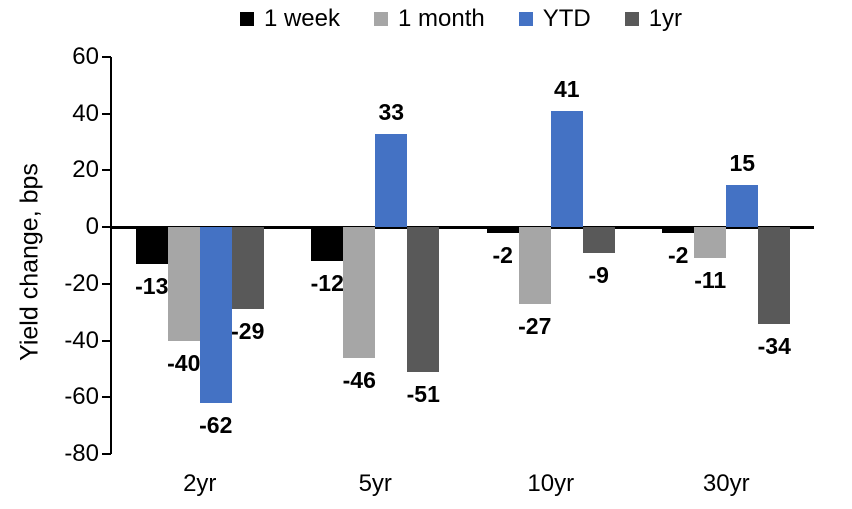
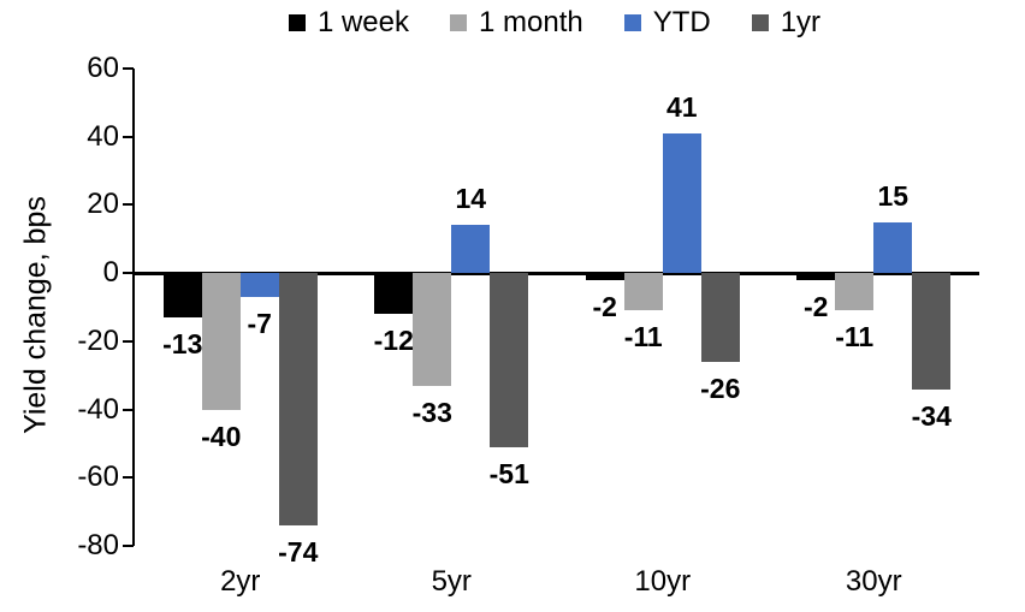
YTD/2yr: -62 -> -7
1yr/2yr: -29 -> -74
1 month/5yr: -46 -> -33
YTD/5yr: 33 -> 14
1 month/10yr: -27 -> -11
1yr/10yr: -9 -> -26
